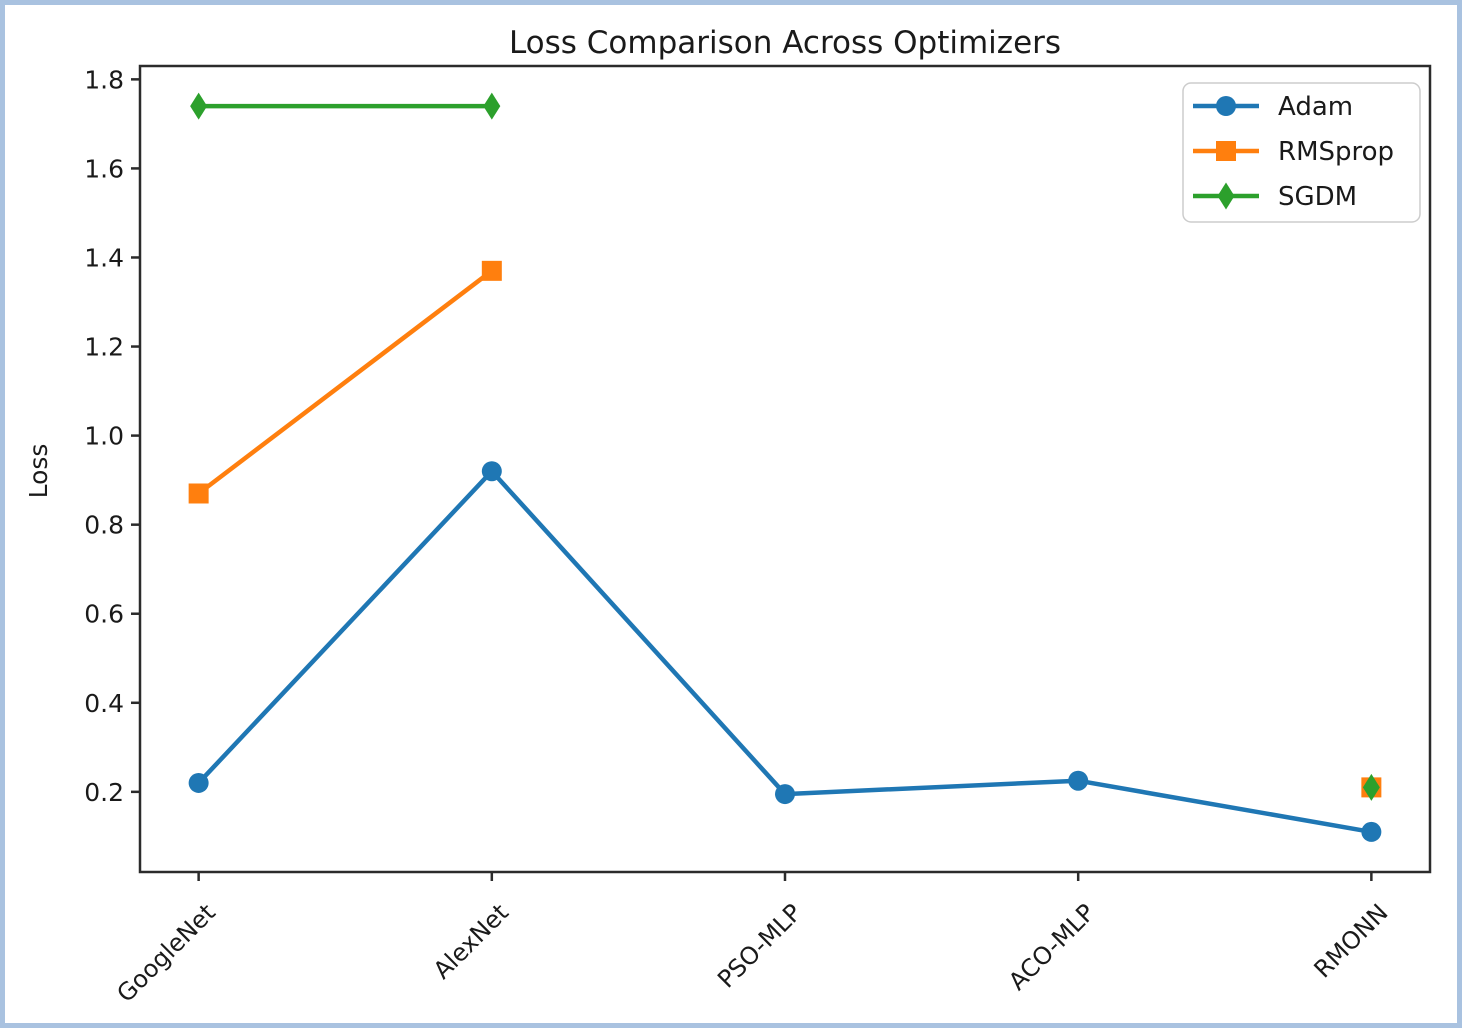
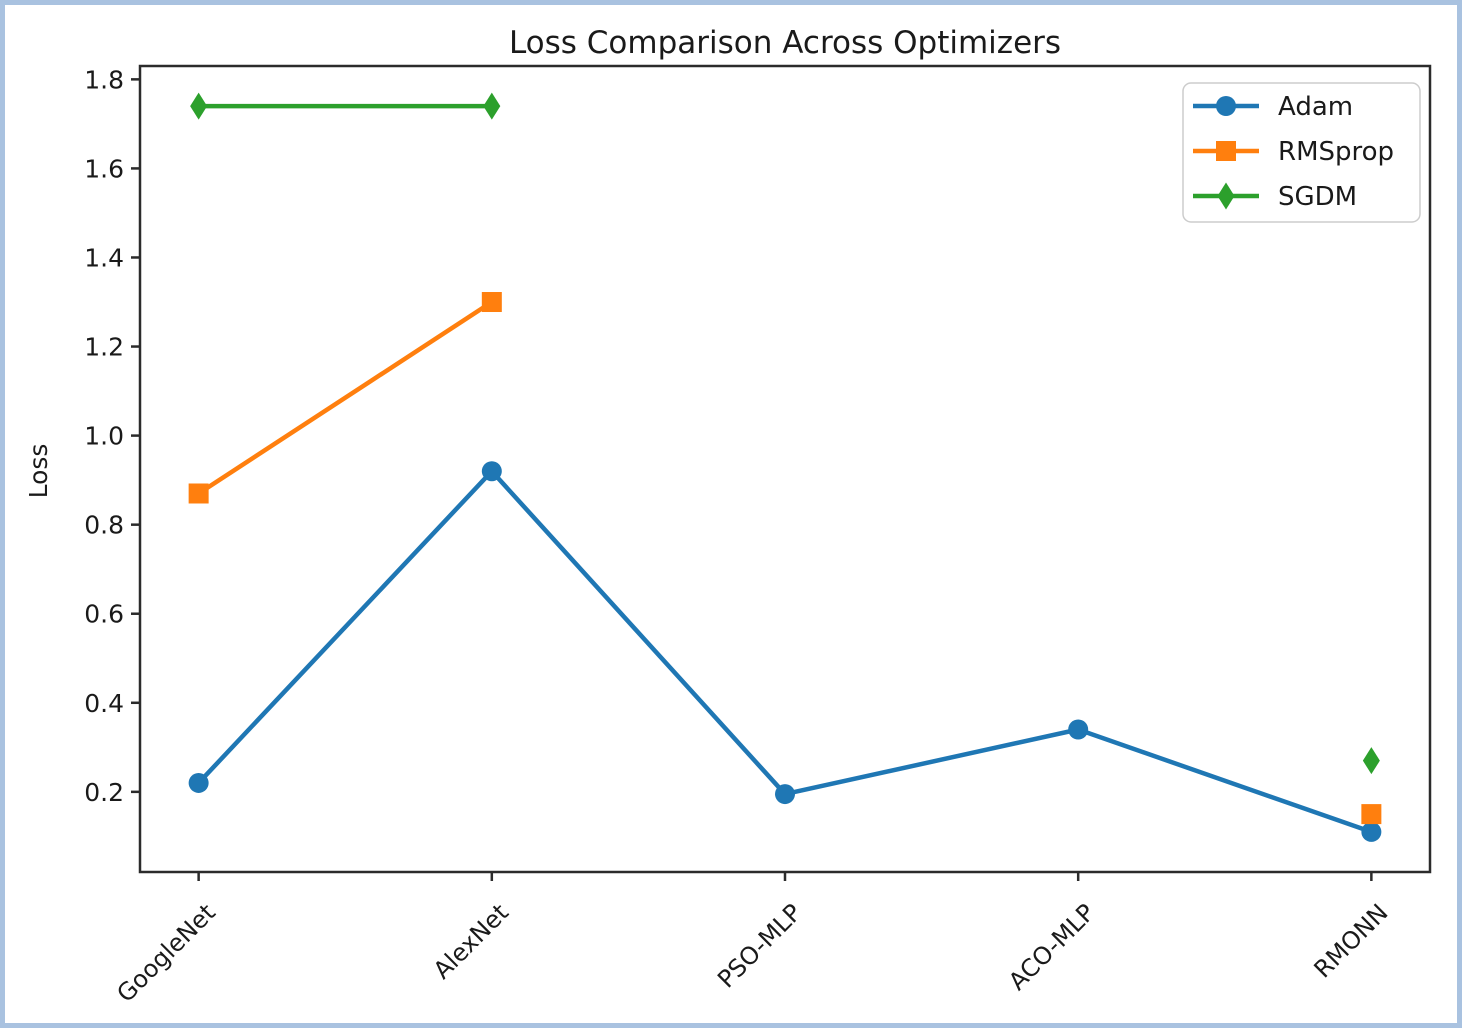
RMSprop/AlexNet: 1.37 -> 1.30
Adam/ACO-MLP: 0.23 -> 0.34
RMSprop/RMONN: 0.21 -> 0.15
SGDM/RMONN: 0.21 -> 0.27
